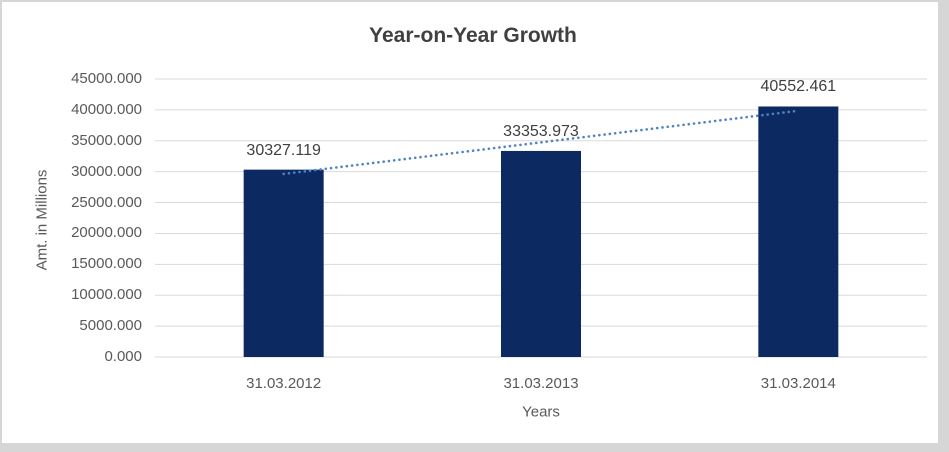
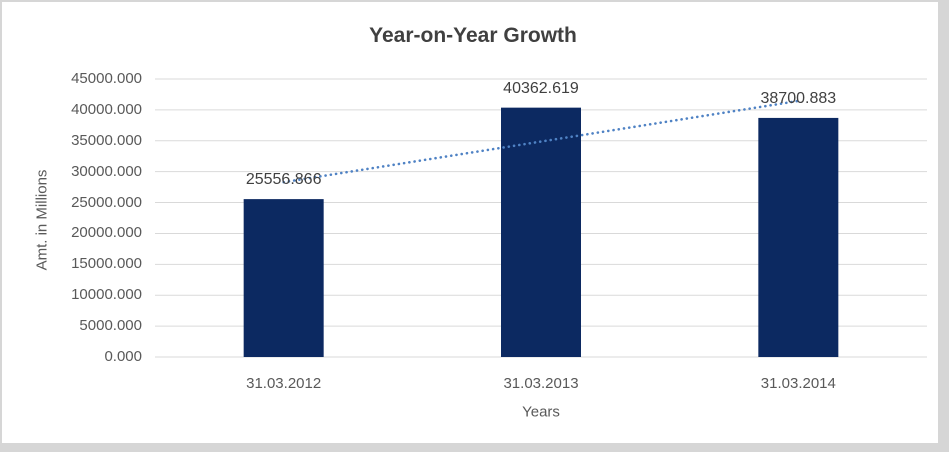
31.03.2012: 30327.119 -> 25556.866
31.03.2013: 33353.973 -> 40362.619
31.03.2014: 40552.461 -> 38700.883
